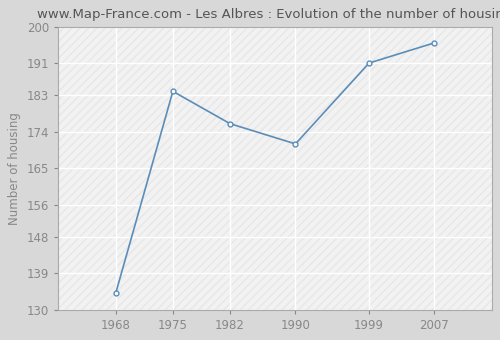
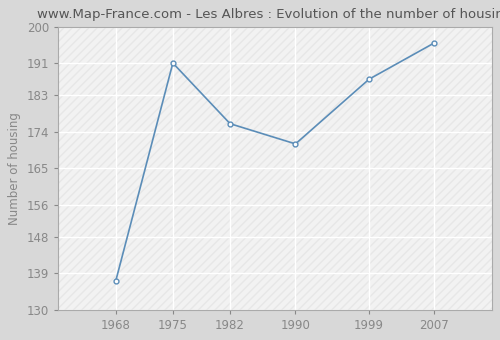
1968: 134 -> 137
1975: 184 -> 191
1999: 191 -> 187
